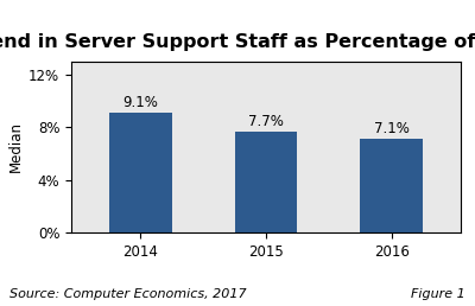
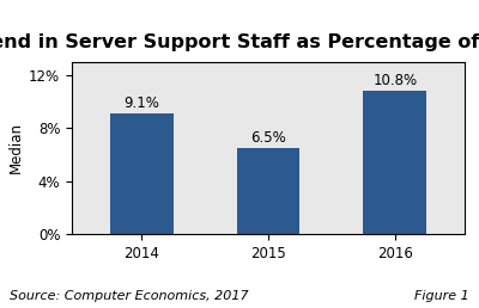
2015: 7.7% -> 6.5%
2016: 7.1% -> 10.8%
